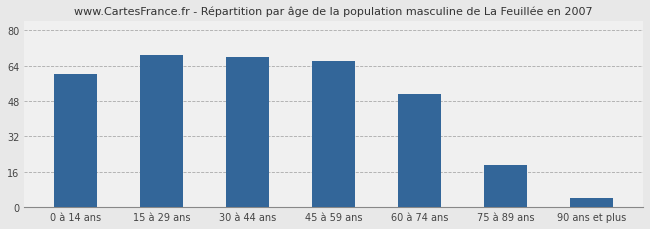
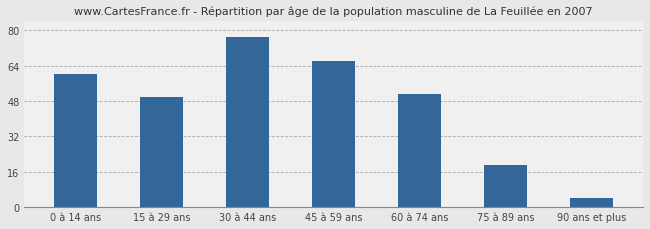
15 à 29 ans: 69 -> 50
30 à 44 ans: 68 -> 77
